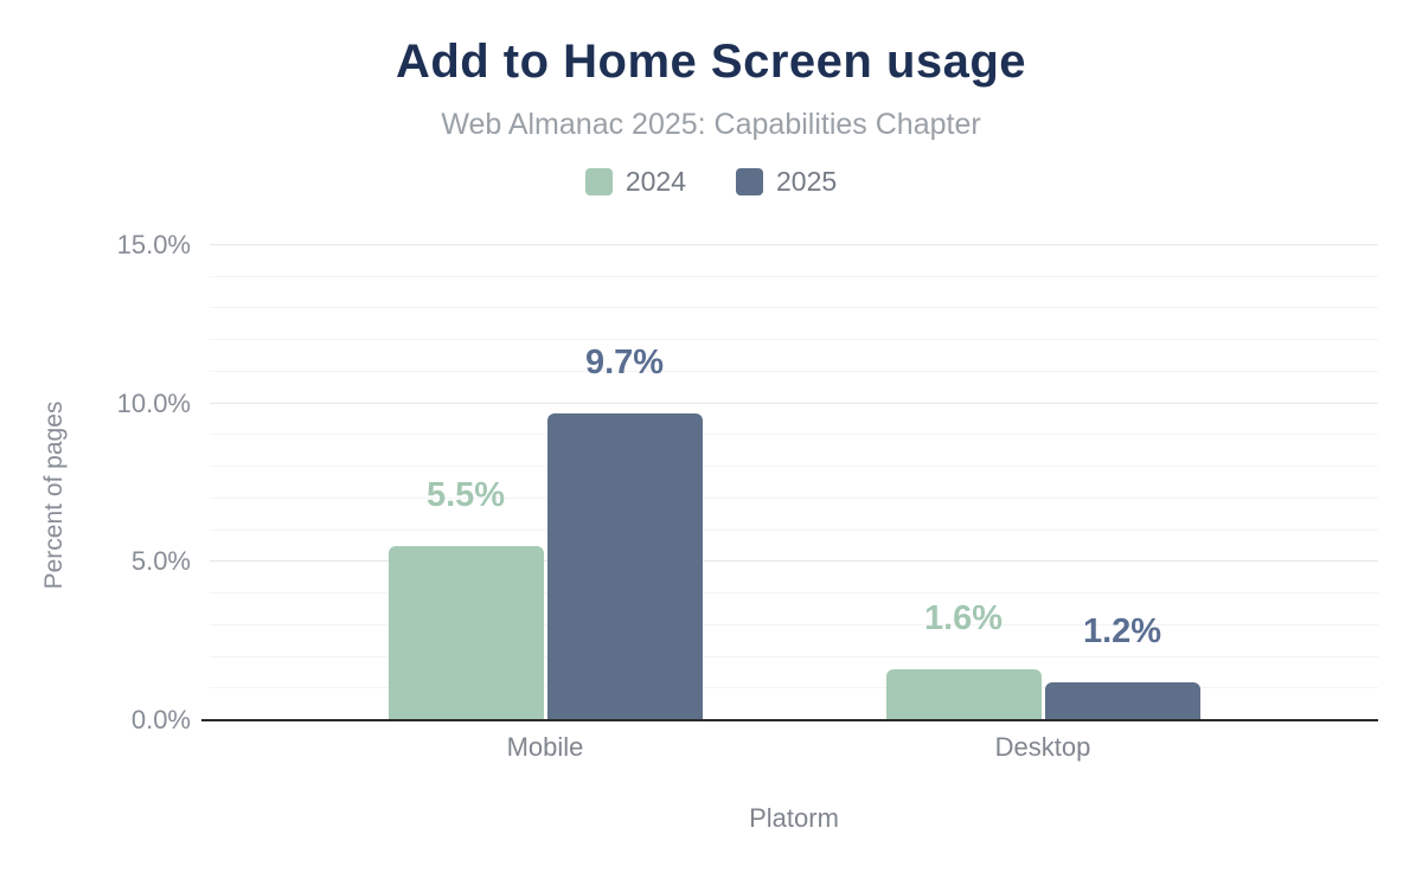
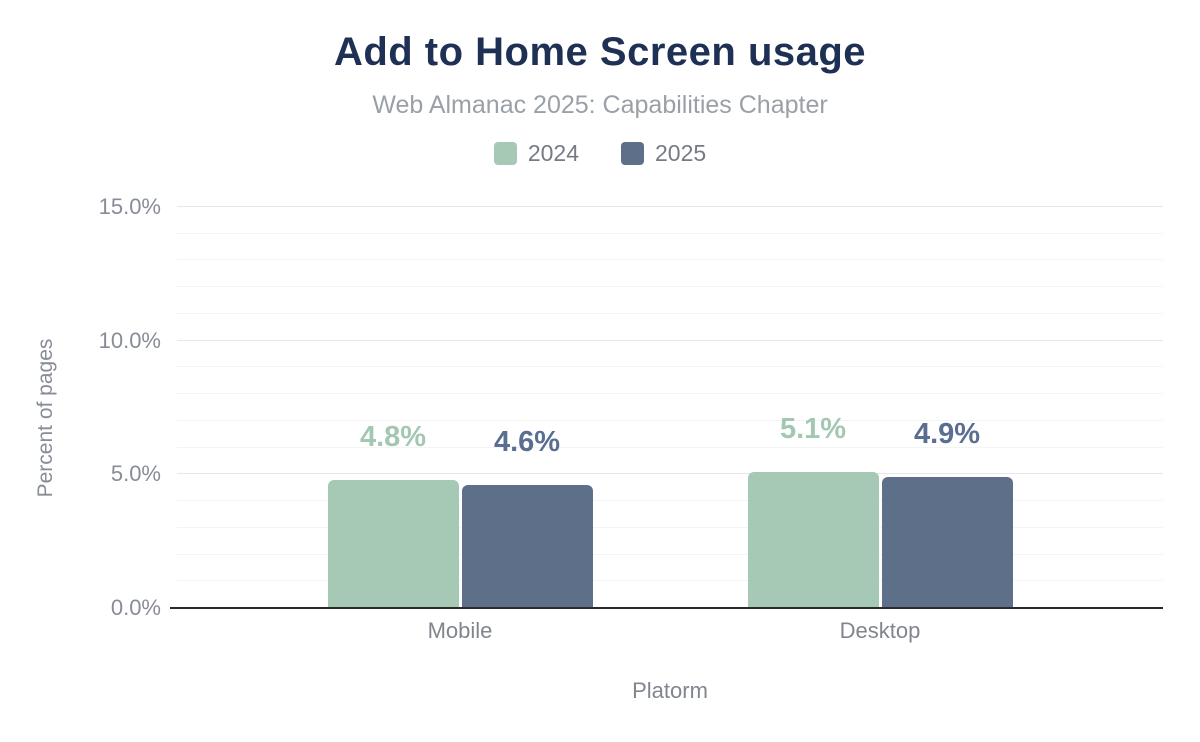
2024/Mobile: 5.5% -> 4.8%
2025/Mobile: 9.7% -> 4.6%
2024/Desktop: 1.6% -> 5.1%
2025/Desktop: 1.2% -> 4.9%
